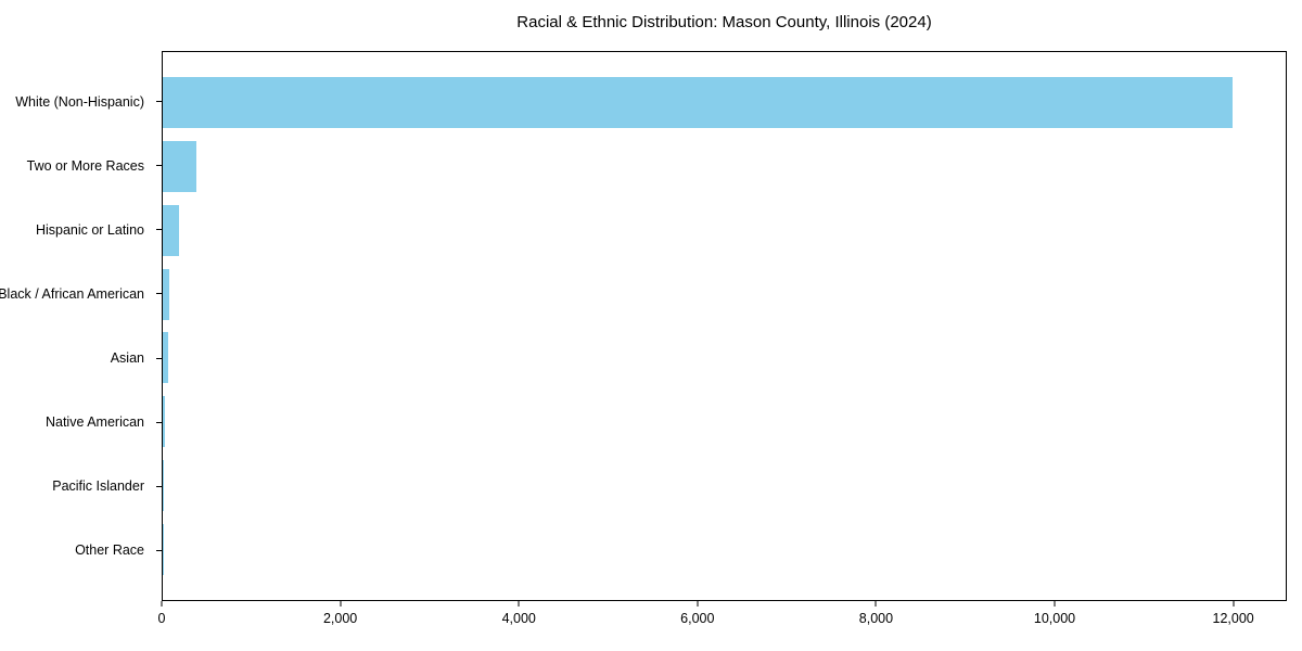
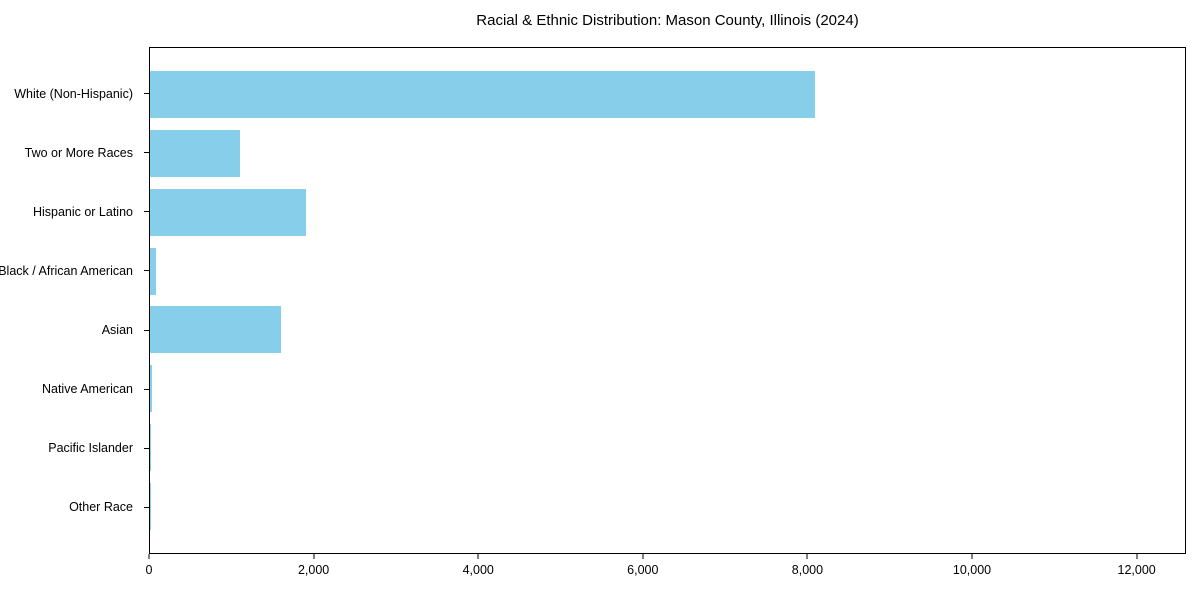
White (Non-Hispanic): 12000 -> 8100
Two or More Races: 400 -> 1100
Hispanic or Latino: 200 -> 1900
Asian: 100 -> 1600
